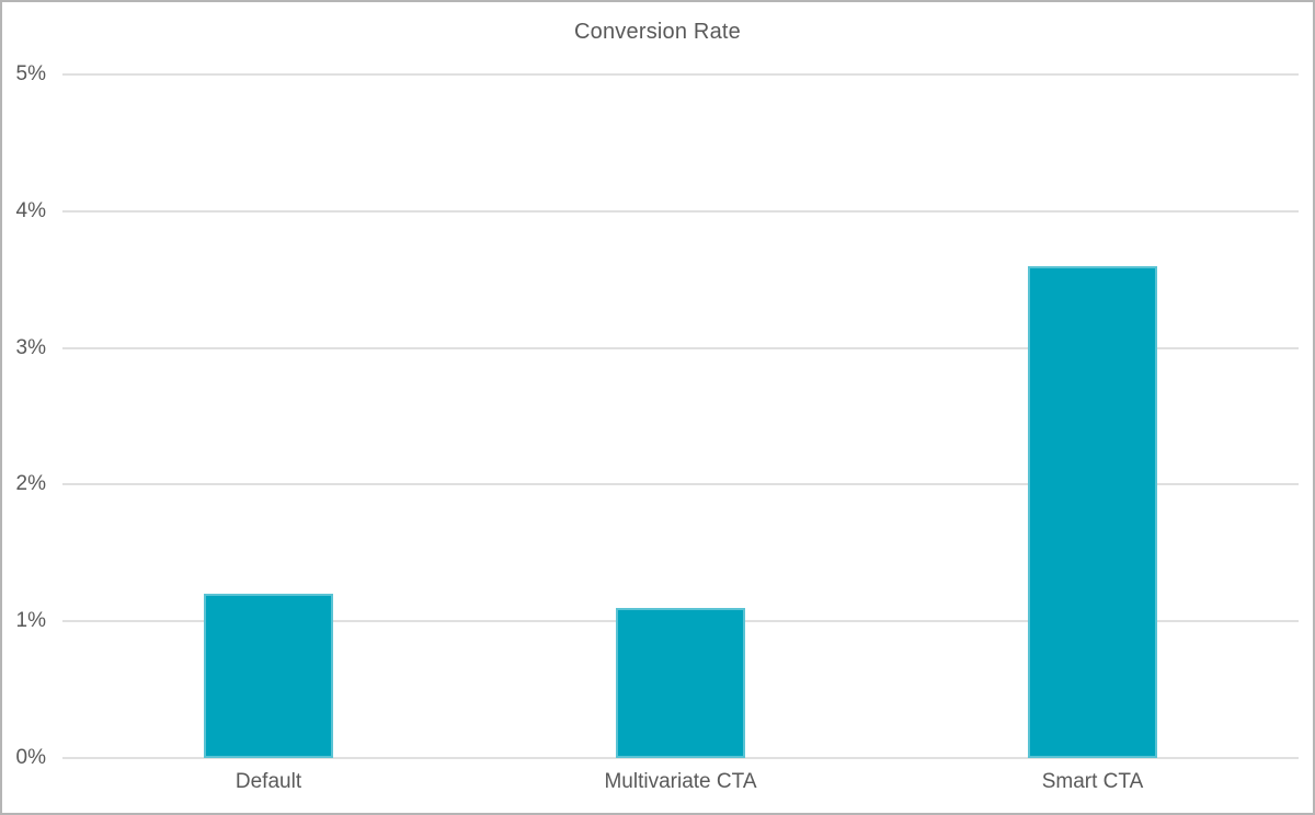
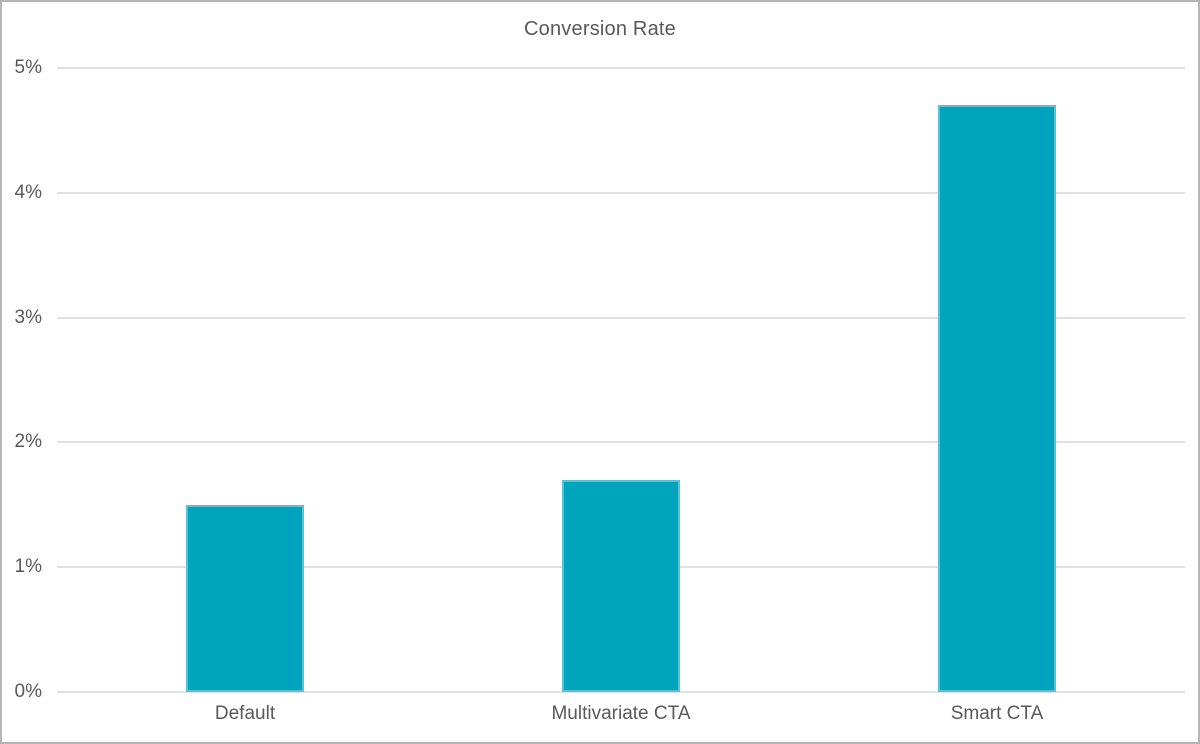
Default: 1.2% -> 1.5%
Multivariate CTA: 1.1% -> 1.7%
Smart CTA: 3.6% -> 4.7%
